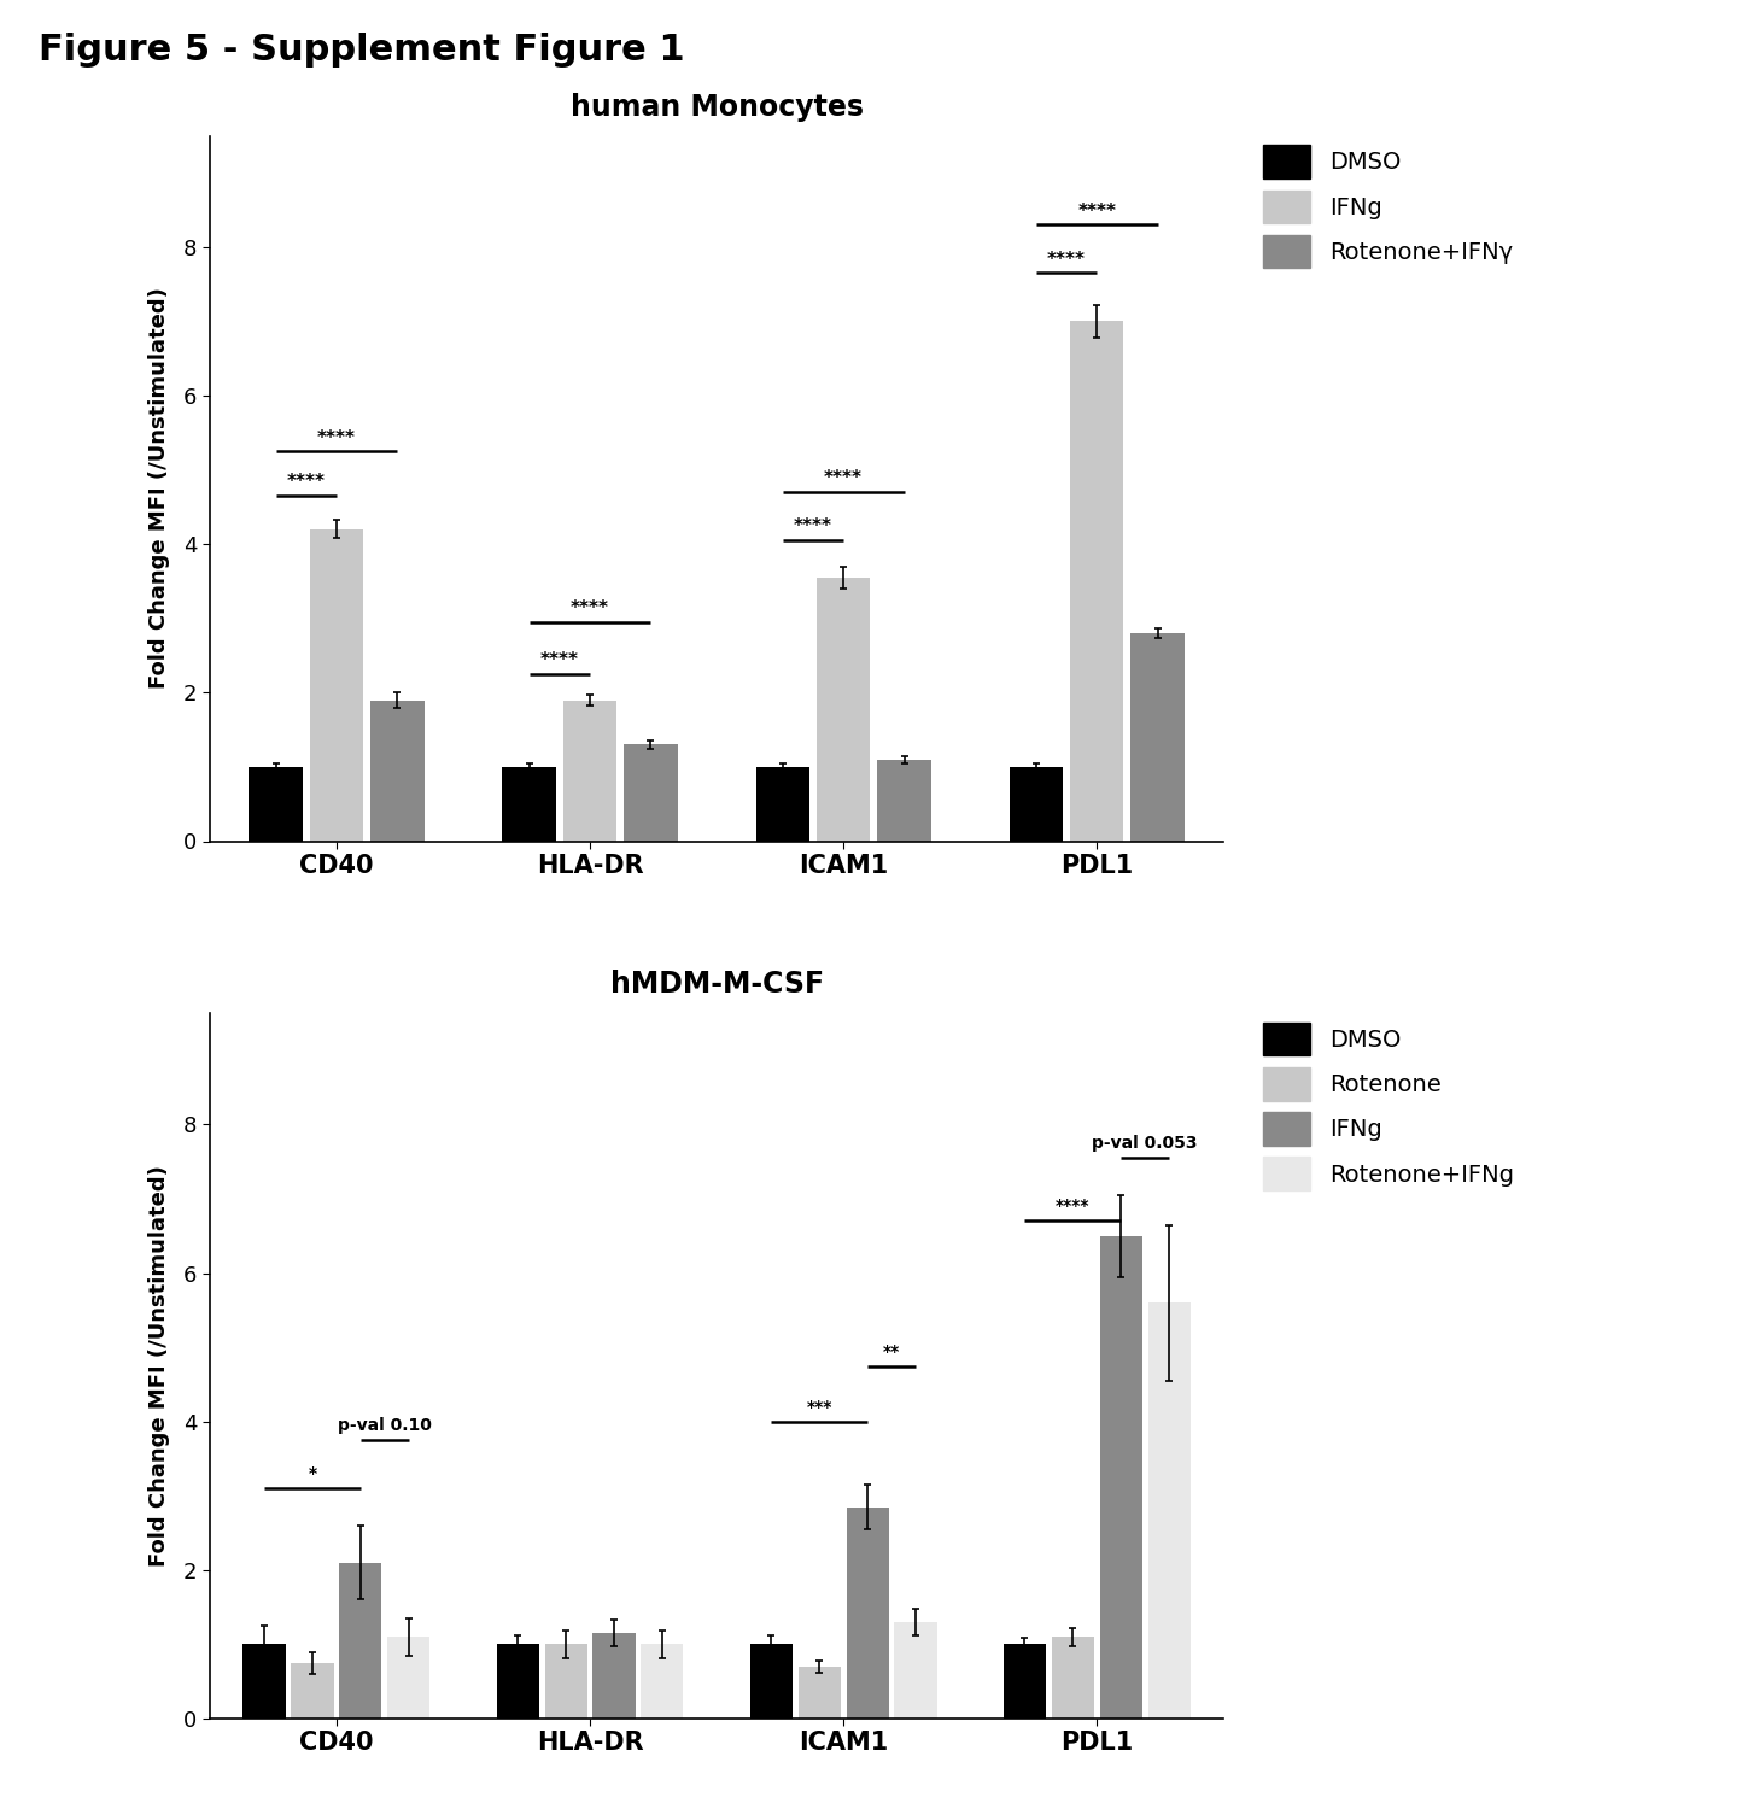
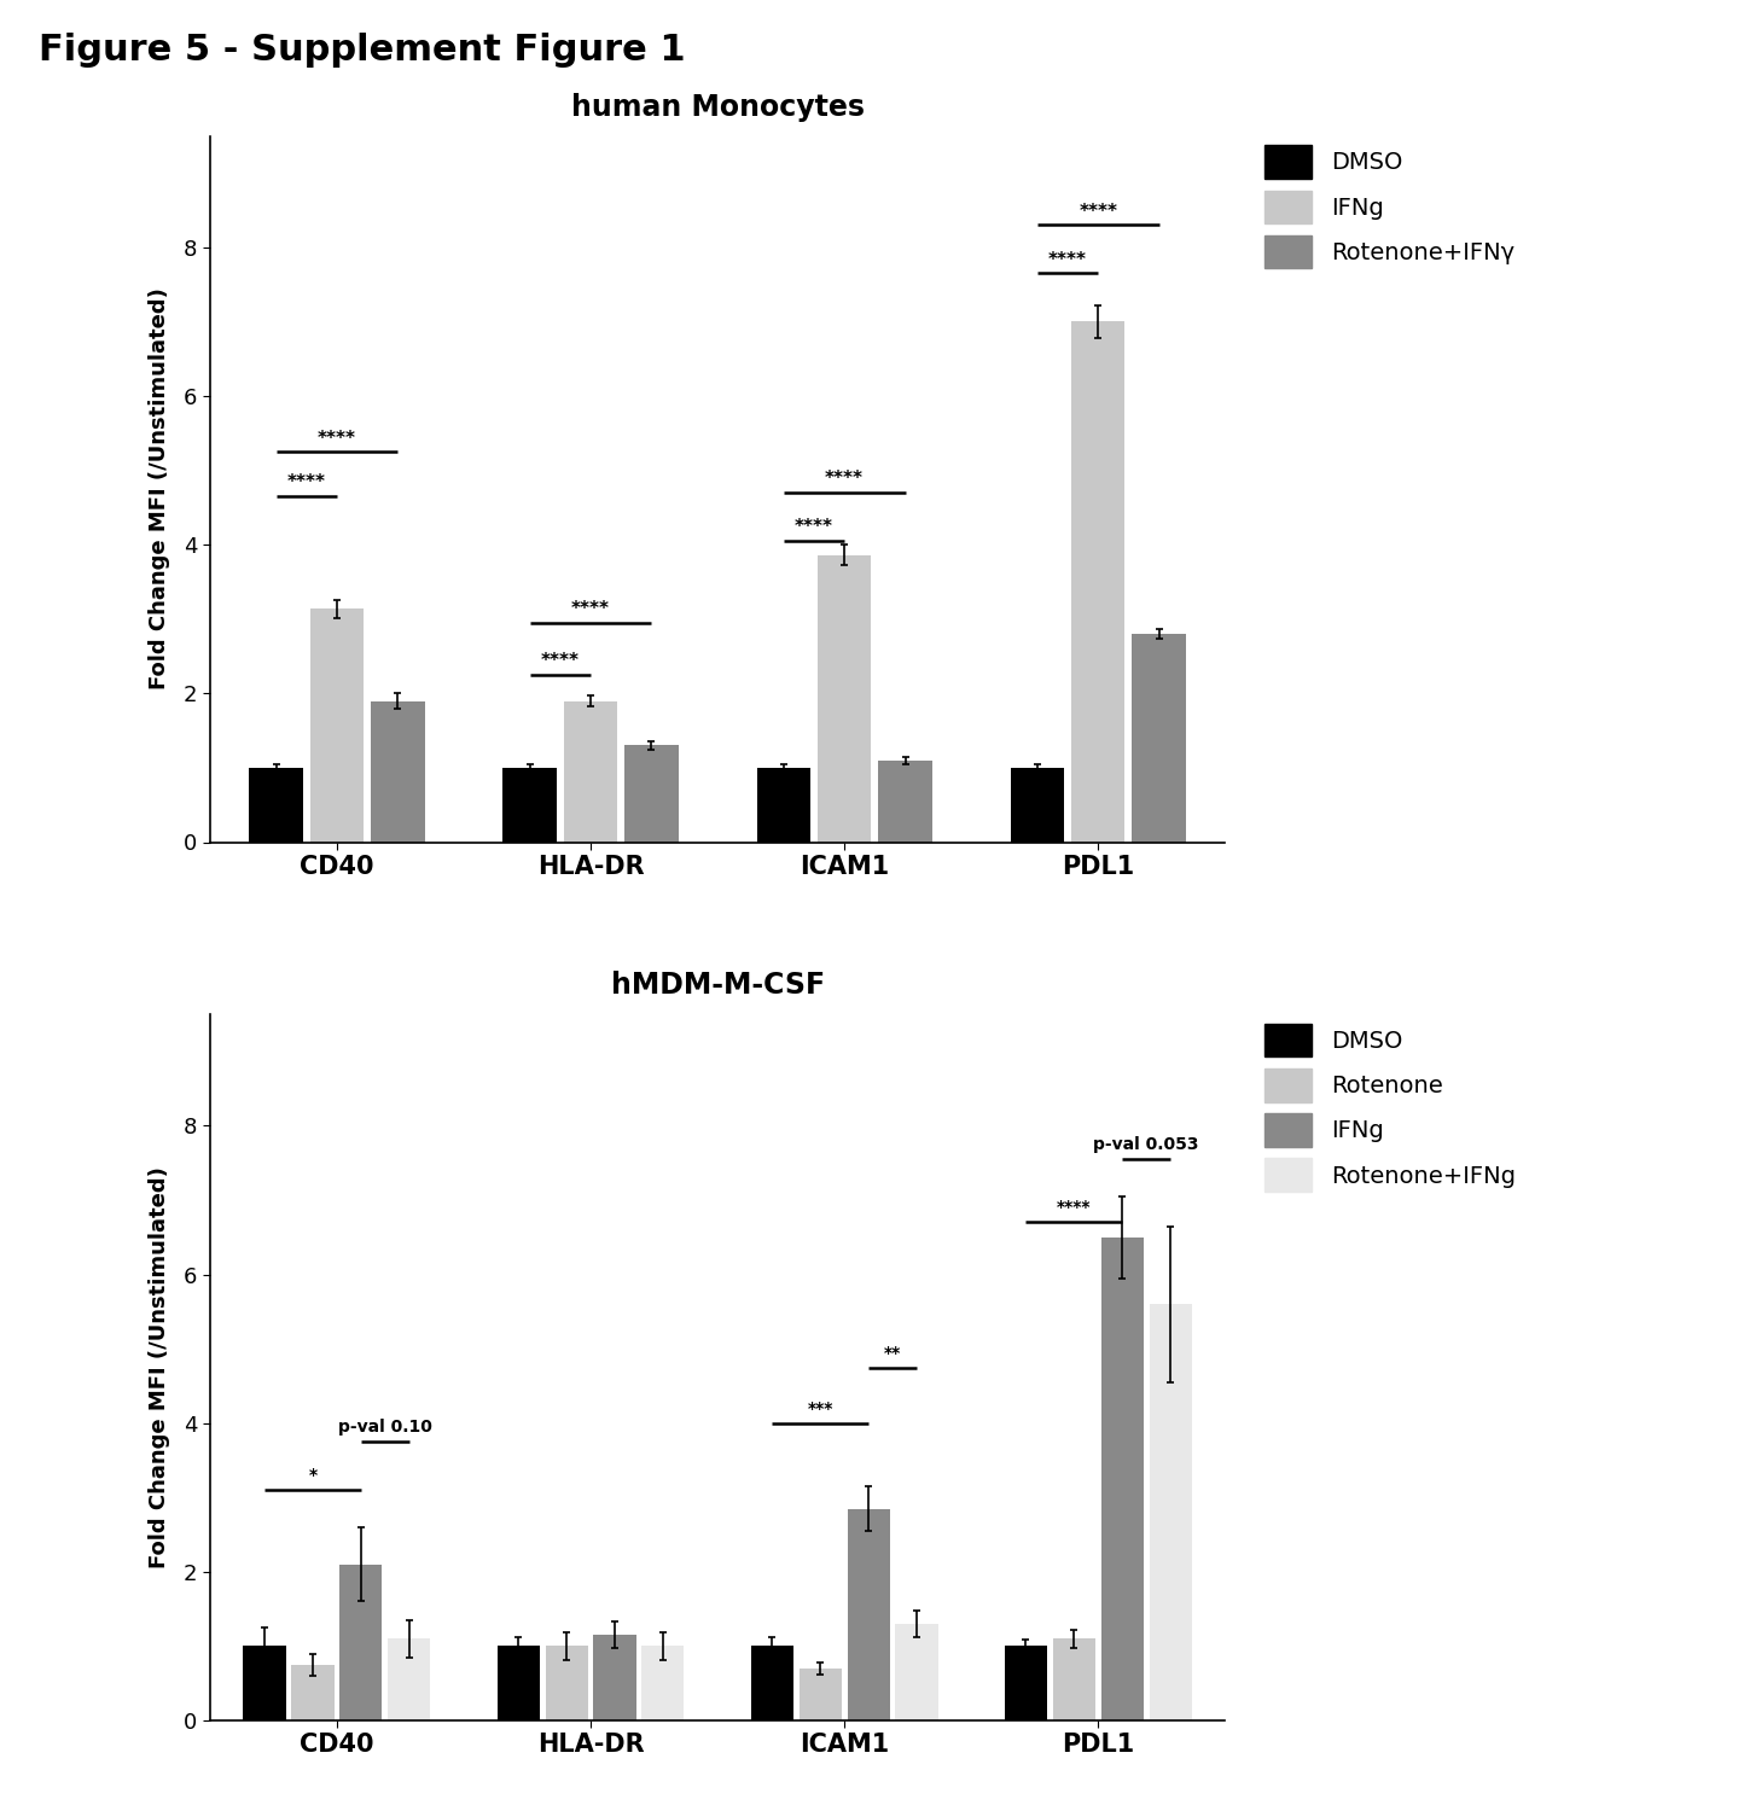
human Monocytes/IFNg/CD40: 4.20 -> 3.14
human Monocytes/IFNg/ICAM1: 3.55 -> 3.86
